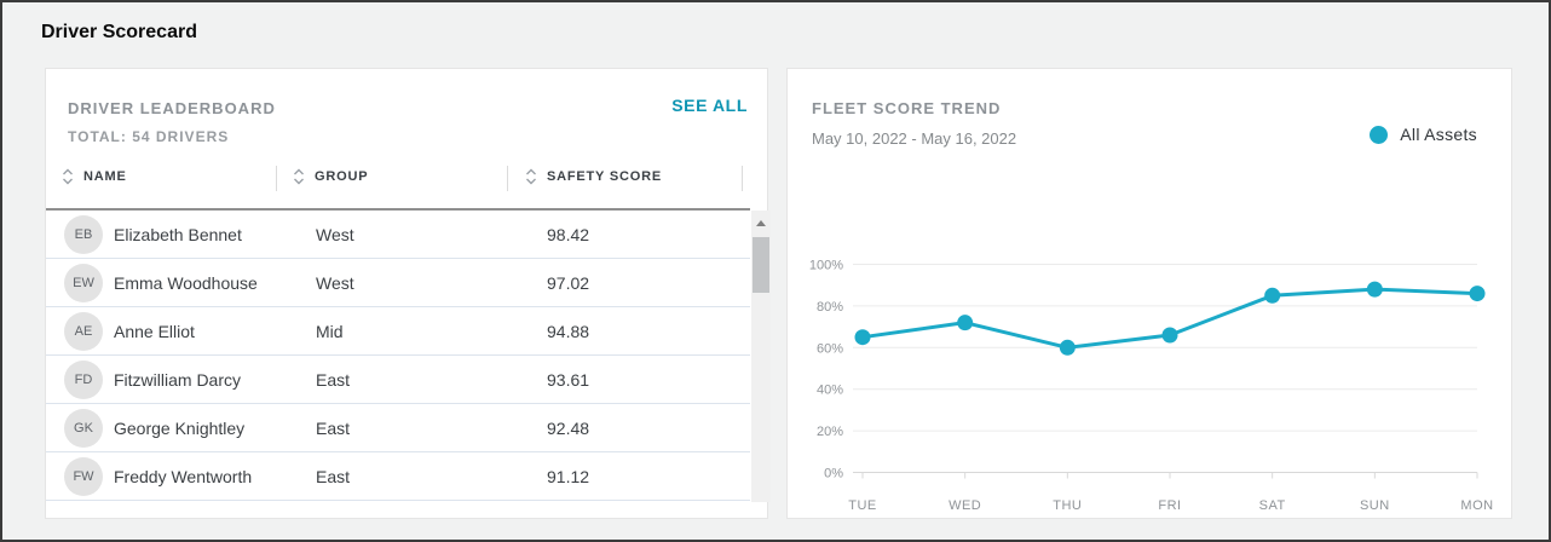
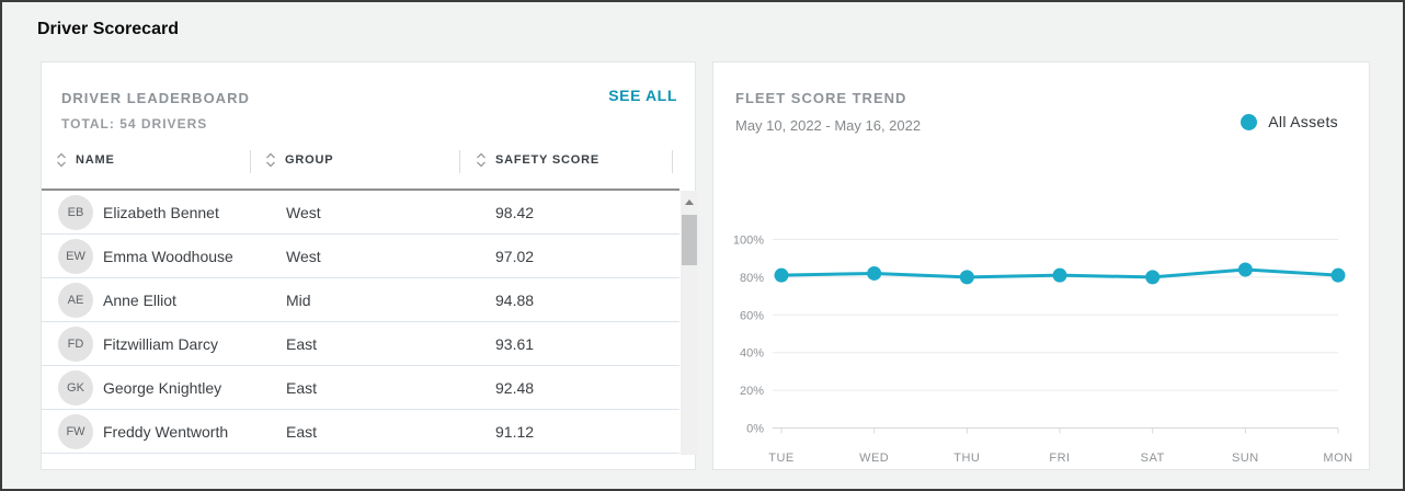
TUE: 65% -> 81%
WED: 72% -> 82%
THU: 60% -> 80%
FRI: 66% -> 81%
SAT: 85% -> 80%
SUN: 88% -> 84%
MON: 86% -> 81%
